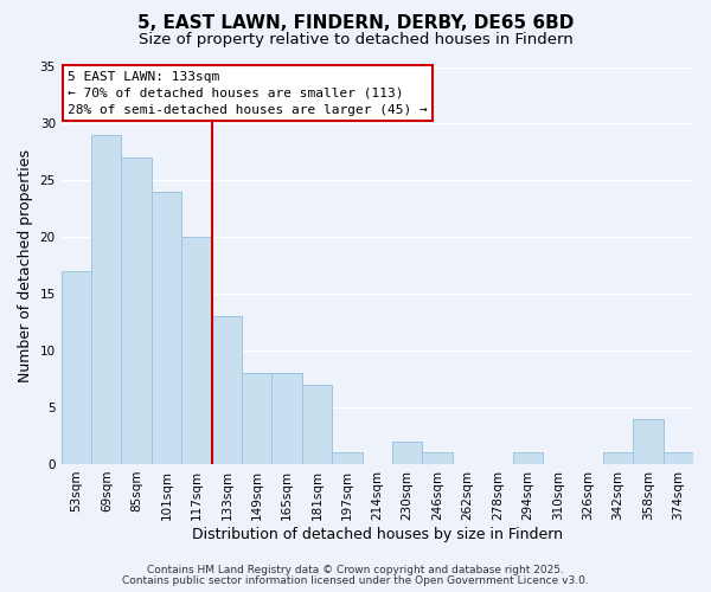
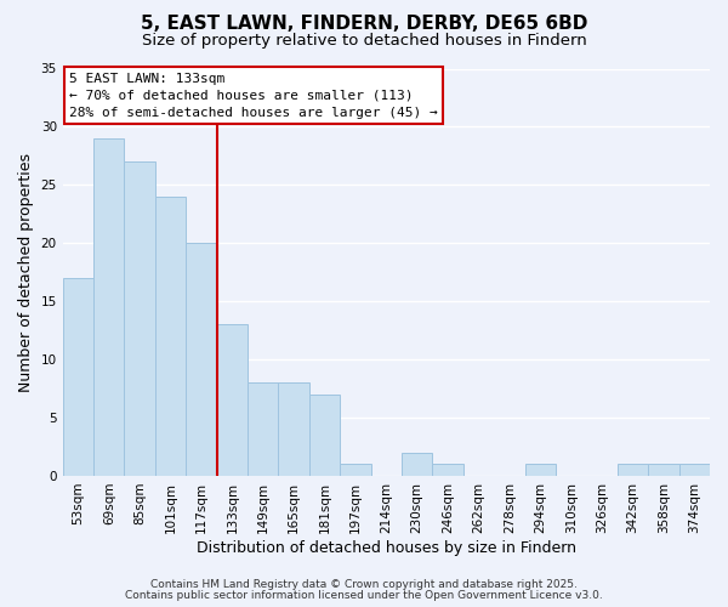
358sqm: 4 -> 1
